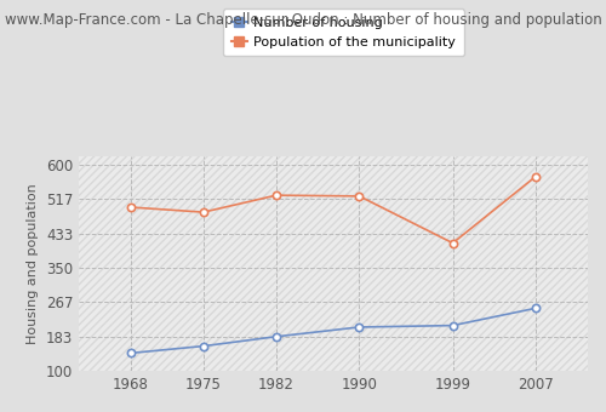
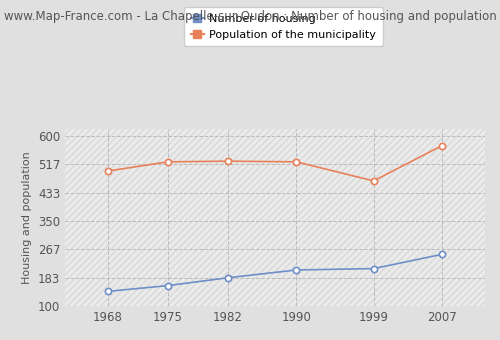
Population of the municipality/1975: 485 -> 524
Population of the municipality/1999: 410 -> 468
